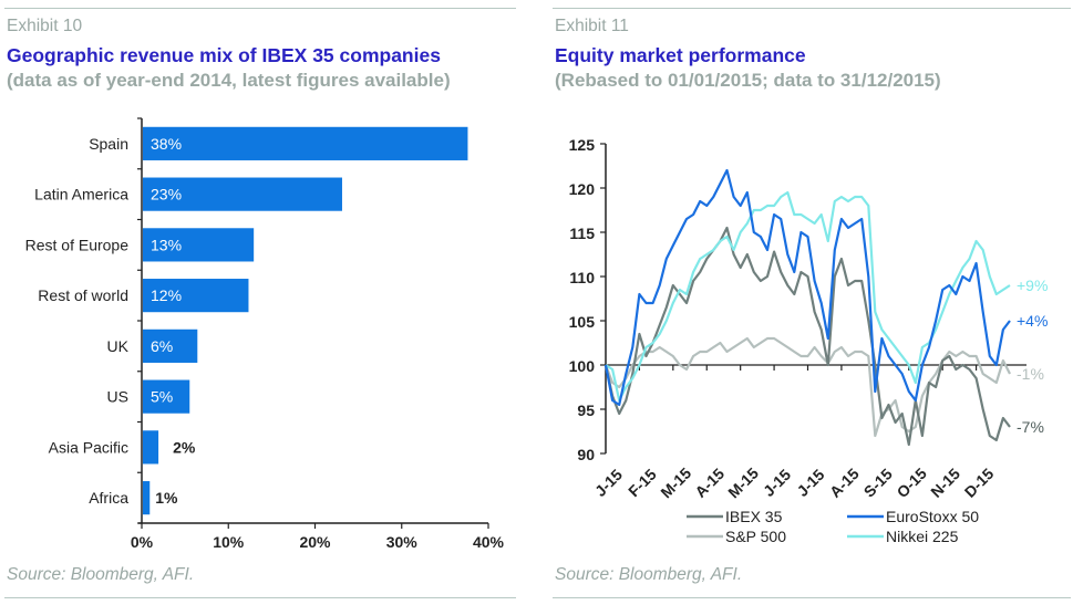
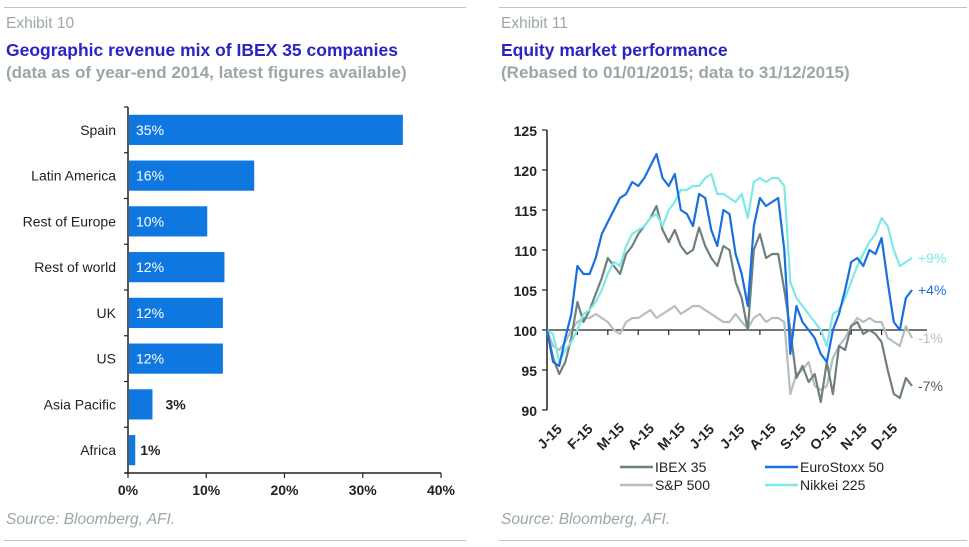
Geographic revenue mix of IBEX 35 companies/Spain: 38% -> 35%
Geographic revenue mix of IBEX 35 companies/Latin America: 23% -> 16%
Geographic revenue mix of IBEX 35 companies/Rest of Europe: 13% -> 10%
Geographic revenue mix of IBEX 35 companies/UK: 6% -> 12%
Geographic revenue mix of IBEX 35 companies/US: 5% -> 12%
Geographic revenue mix of IBEX 35 companies/Asia Pacific: 2% -> 3%
